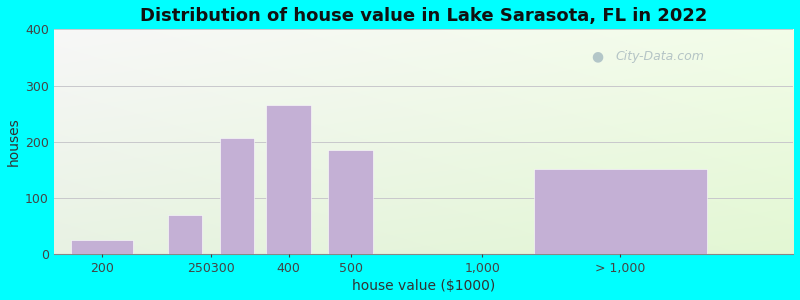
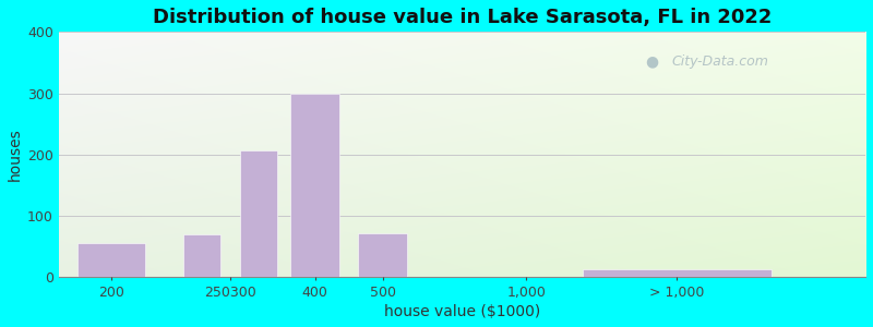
200: 26 -> 55
400: 266 -> 300
500: 186 -> 72
> 1,000: 152 -> 13
